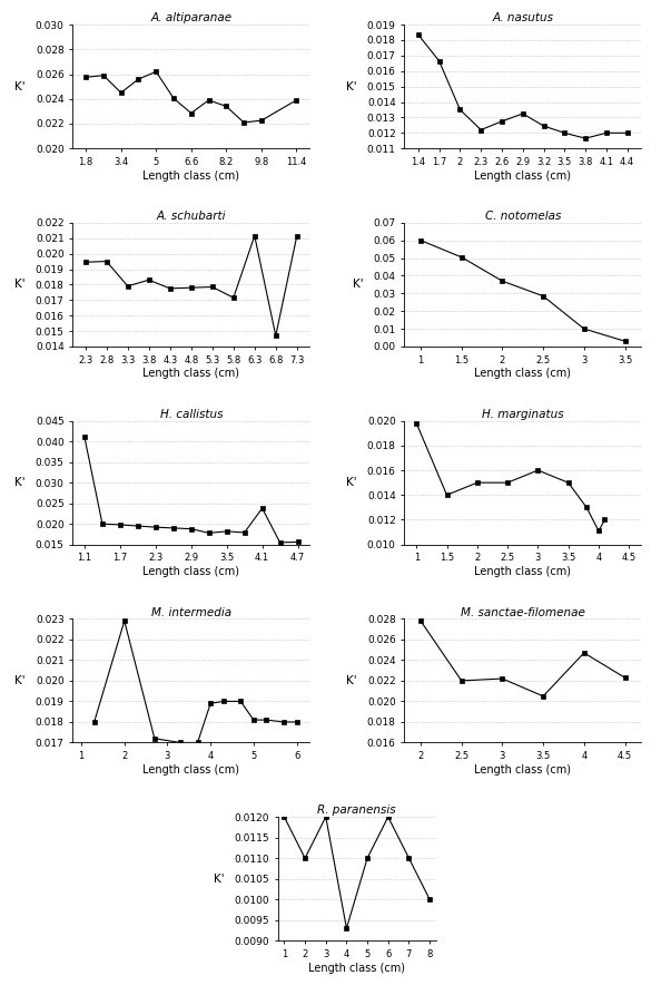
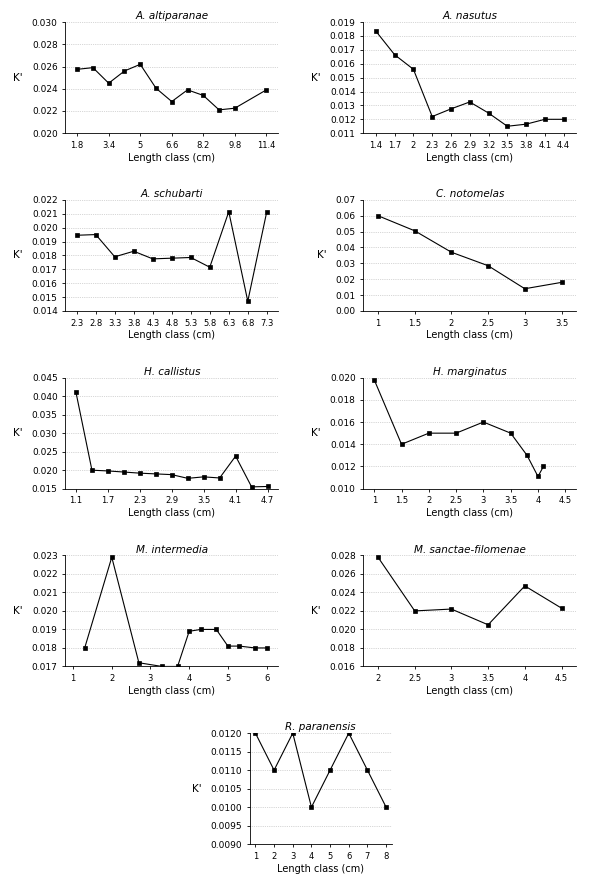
A. nasutus/2: 0.0135 -> 0.0156
A. nasutus/3.5: 0.0120 -> 0.0115
C. notomelas/3: 0.010 -> 0.014
C. notomelas/3.5: 0.003 -> 0.018
R. paranensis/4: 0.0093 -> 0.0100
